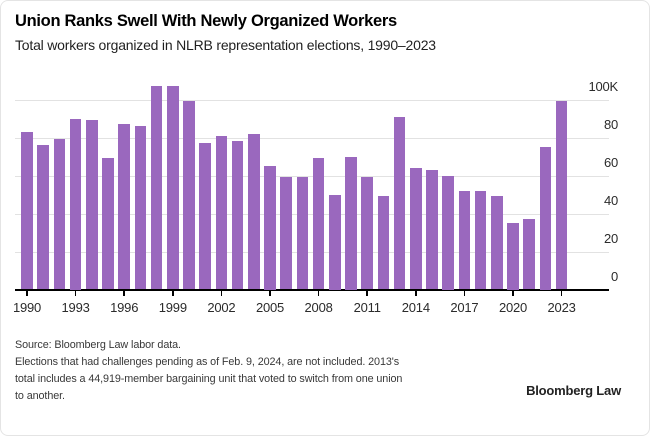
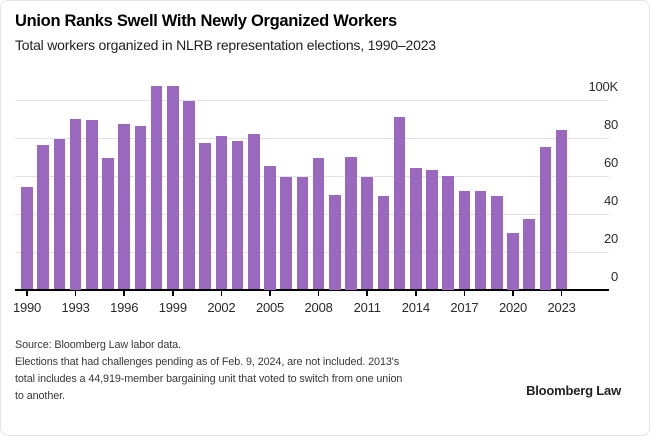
1990: 83K -> 54K
2020: 35K -> 30K
2023: 99K -> 84K
